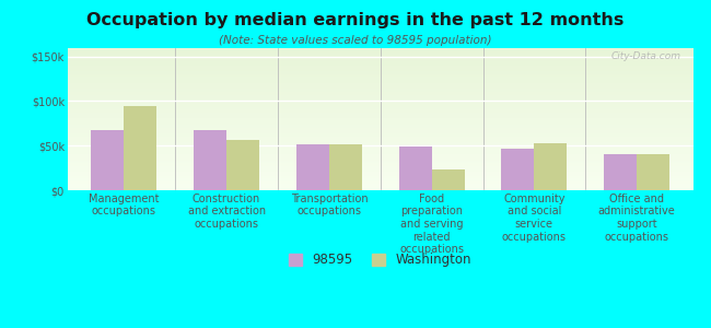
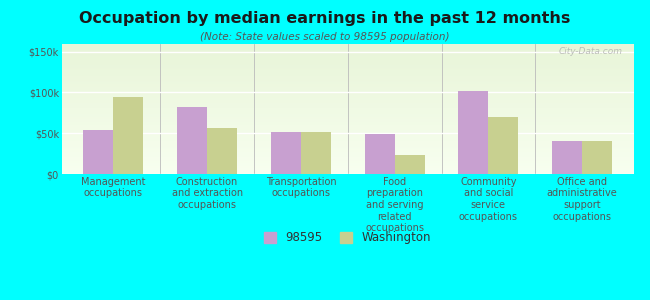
98595/Management occupations: $68k -> $54k
98595/Construction and extraction occupations: $68k -> $82k
98595/Community and social service occupations: $46k -> $102k
Washington/Community and social service occupations: $53k -> $70k
